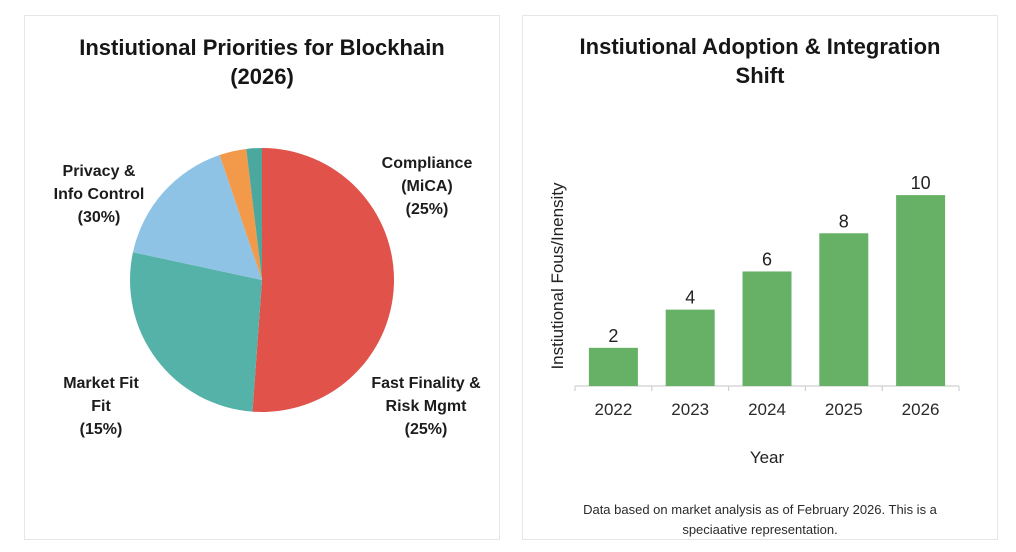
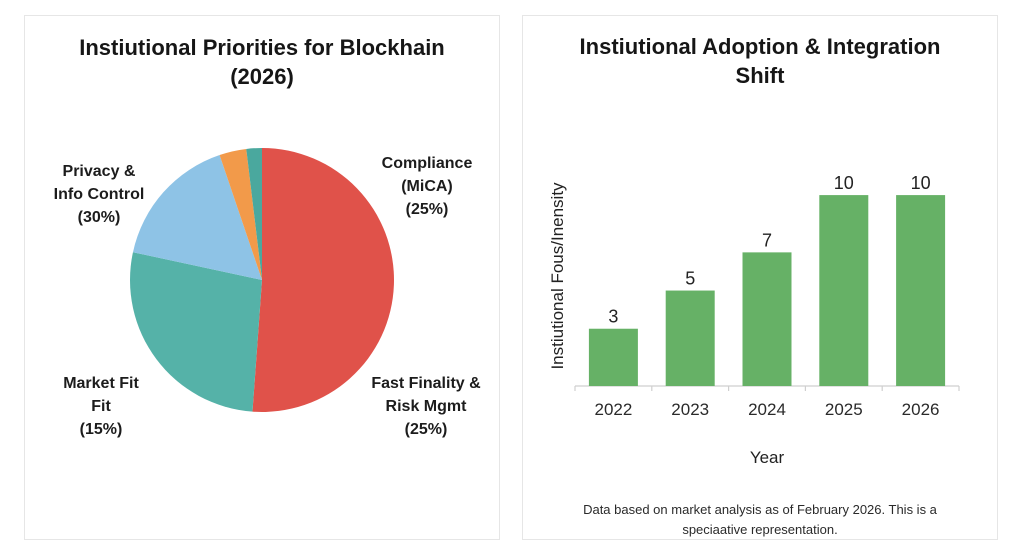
Instiutional Adoption & Integration Shift/2022: 2 -> 3
Instiutional Adoption & Integration Shift/2023: 4 -> 5
Instiutional Adoption & Integration Shift/2024: 6 -> 7
Instiutional Adoption & Integration Shift/2025: 8 -> 10
